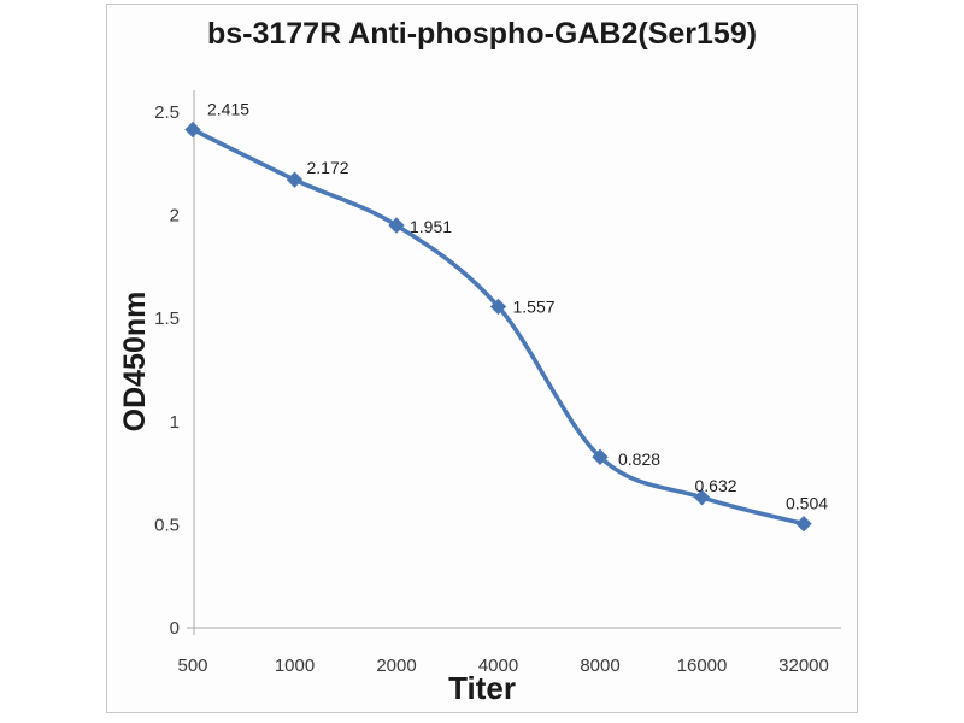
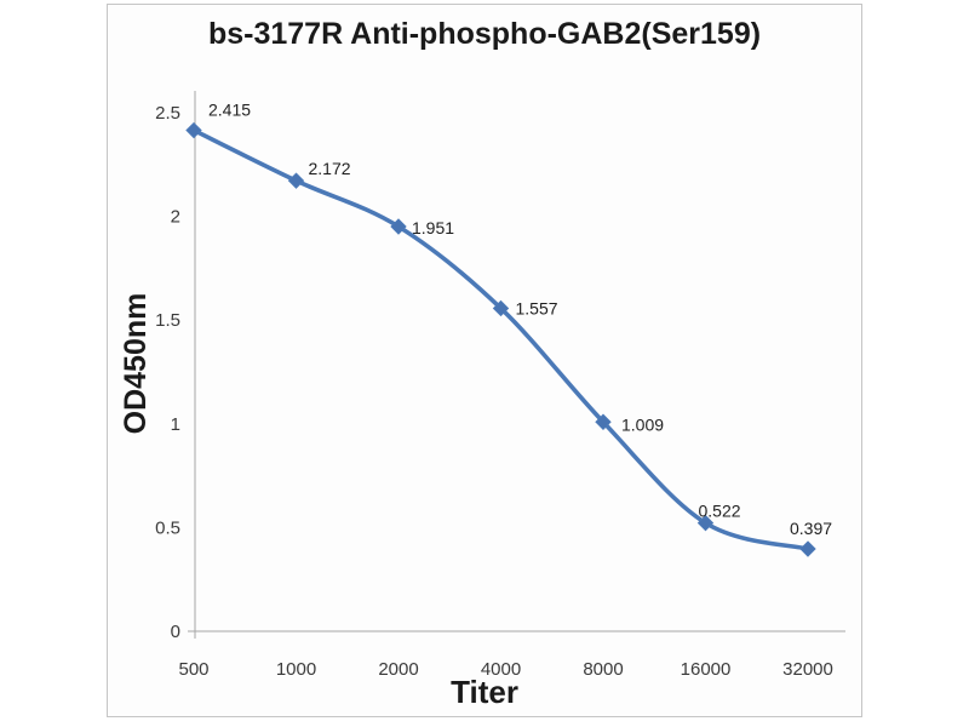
8000: 0.828 -> 1.009
16000: 0.632 -> 0.522
32000: 0.504 -> 0.397
